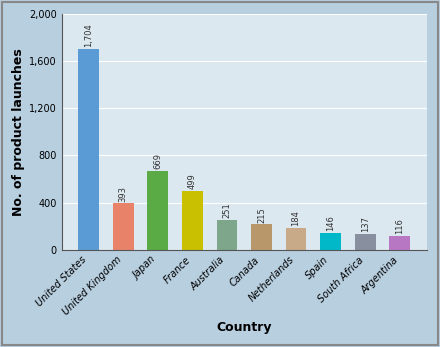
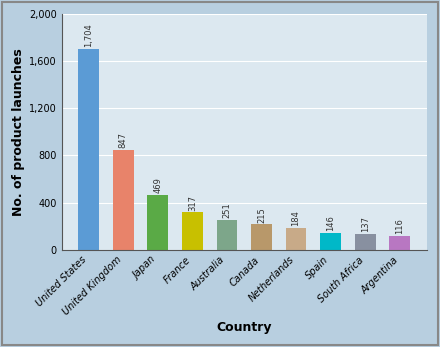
United Kingdom: 393 -> 847
Japan: 669 -> 469
France: 499 -> 317
